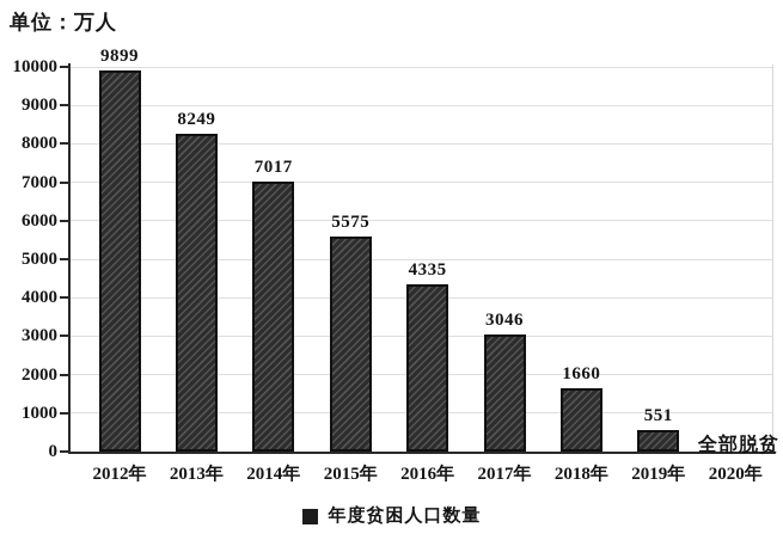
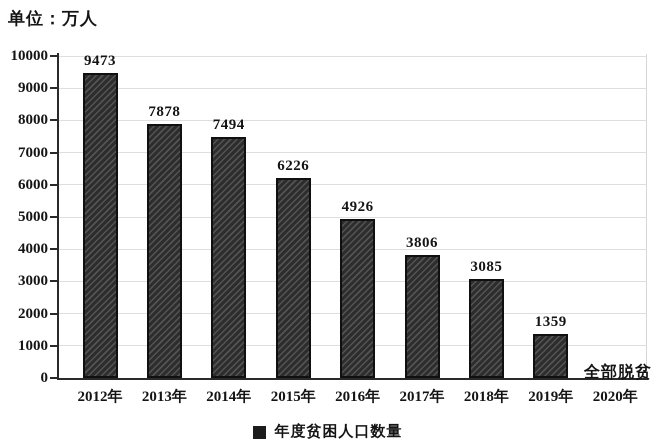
2012年: 9899 -> 9473
2013年: 8249 -> 7878
2014年: 7017 -> 7494
2015年: 5575 -> 6226
2016年: 4335 -> 4926
2017年: 3046 -> 3806
2018年: 1660 -> 3085
2019年: 551 -> 1359
